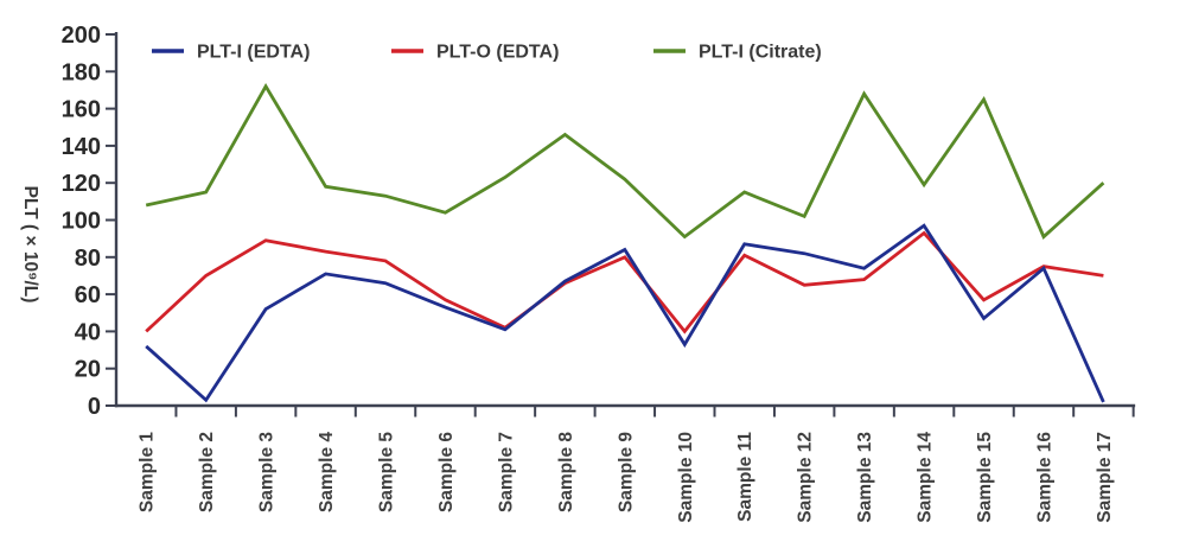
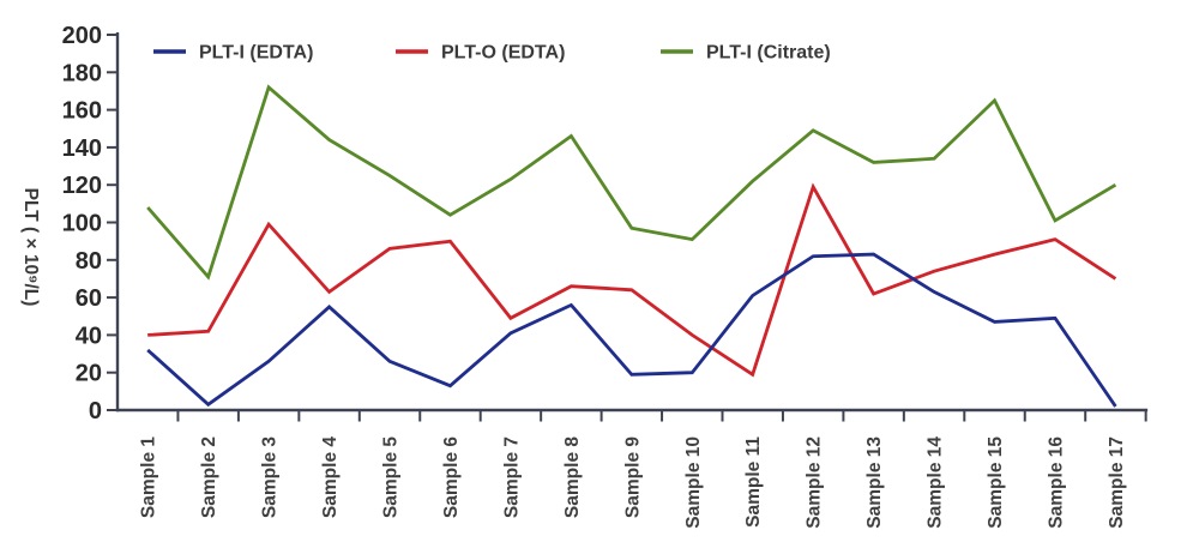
PLT-O (EDTA)/Sample 2: 70 -> 42
PLT-I (Citrate)/Sample 2: 115 -> 71
PLT-I (EDTA)/Sample 3: 52 -> 26
PLT-O (EDTA)/Sample 3: 89 -> 99
PLT-I (EDTA)/Sample 4: 71 -> 55
PLT-O (EDTA)/Sample 4: 83 -> 63
PLT-I (Citrate)/Sample 4: 118 -> 144
PLT-I (EDTA)/Sample 5: 66 -> 26
PLT-O (EDTA)/Sample 5: 78 -> 86
PLT-I (Citrate)/Sample 5: 113 -> 125
PLT-I (EDTA)/Sample 6: 53 -> 13
PLT-O (EDTA)/Sample 6: 57 -> 90
PLT-O (EDTA)/Sample 7: 42 -> 49
PLT-I (EDTA)/Sample 8: 67 -> 56
PLT-I (EDTA)/Sample 9: 84 -> 19
PLT-O (EDTA)/Sample 9: 80 -> 64
PLT-I (Citrate)/Sample 9: 122 -> 97
PLT-I (EDTA)/Sample 10: 33 -> 20
PLT-I (EDTA)/Sample 11: 87 -> 61
PLT-O (EDTA)/Sample 11: 81 -> 19
PLT-I (Citrate)/Sample 11: 115 -> 122
PLT-O (EDTA)/Sample 12: 65 -> 119
PLT-I (Citrate)/Sample 12: 102 -> 149
PLT-I (EDTA)/Sample 13: 74 -> 83
PLT-O (EDTA)/Sample 13: 68 -> 62
PLT-I (Citrate)/Sample 13: 168 -> 132
PLT-I (EDTA)/Sample 14: 97 -> 63
PLT-O (EDTA)/Sample 14: 93 -> 74
PLT-I (Citrate)/Sample 14: 119 -> 134
PLT-O (EDTA)/Sample 15: 57 -> 83
PLT-I (EDTA)/Sample 16: 74 -> 49
PLT-O (EDTA)/Sample 16: 75 -> 91
PLT-I (Citrate)/Sample 16: 91 -> 101
